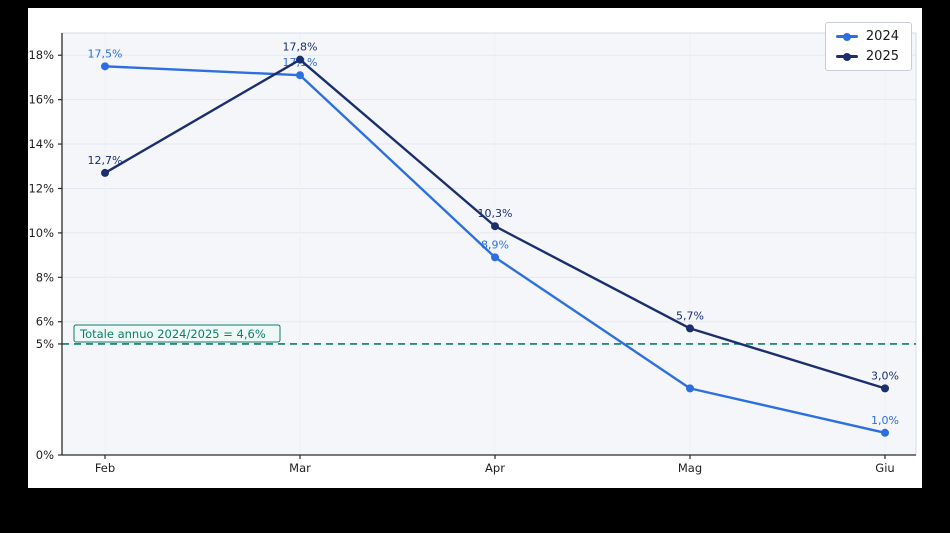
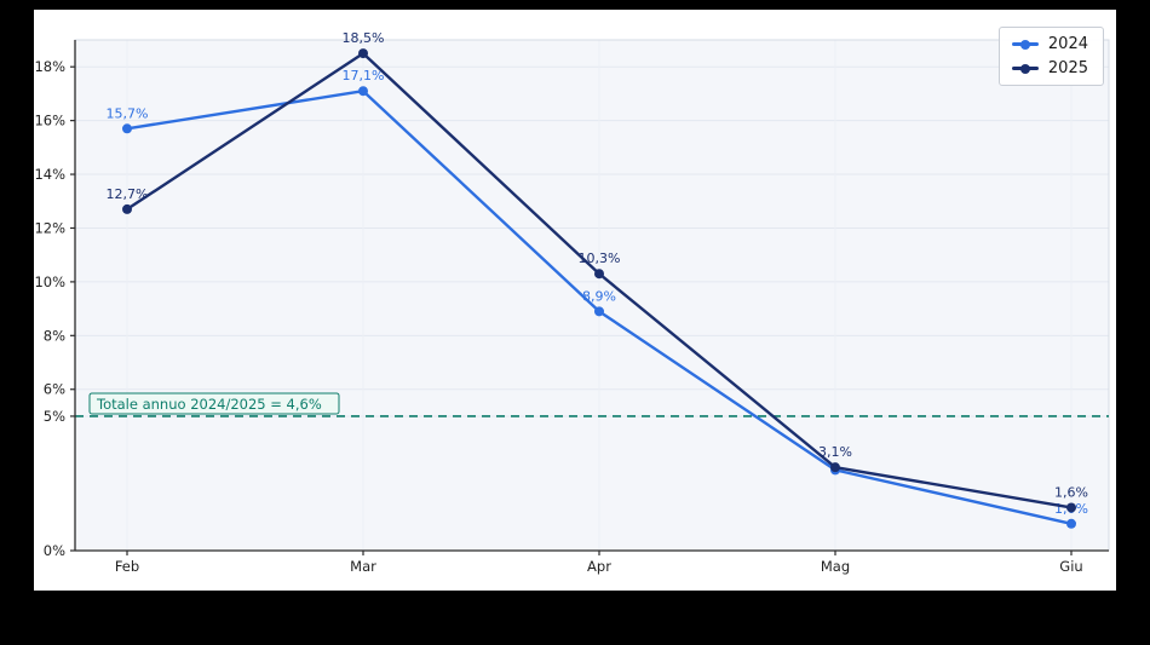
2024/Feb: 17,5% -> 15,7%
2025/Mar: 17,8% -> 18,5%
2025/Mag: 5,7% -> 3,1%
2025/Giu: 3,0% -> 1,6%
